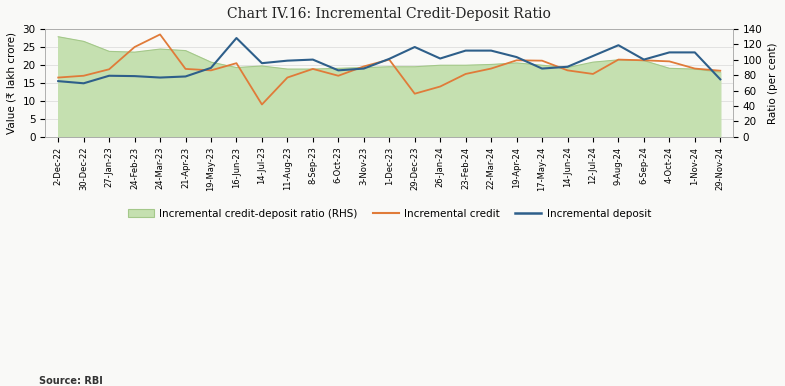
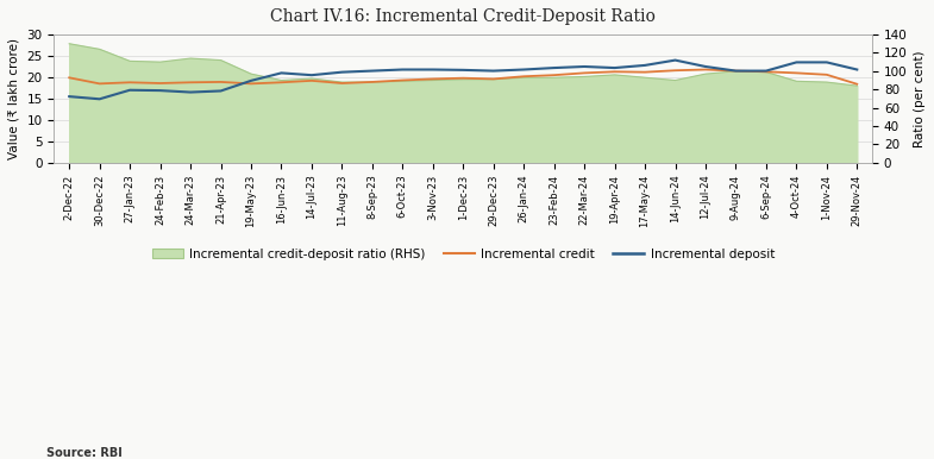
Incremental credit/2-Dec-22: 16.5 -> 19.9
Incremental credit/30-Dec-22: 17.0 -> 18.5
Incremental credit/24-Feb-23: 25.0 -> 18.6
Incremental credit/24-Mar-23: 28.5 -> 18.8
Incremental credit/16-Jun-23: 20.5 -> 18.8
Incremental deposit/16-Jun-23: 27.5 -> 21.0
Incremental credit/14-Jul-23: 9.0 -> 19.2
Incremental credit/11-Aug-23: 16.5 -> 18.6
Incremental credit/6-Oct-23: 17.0 -> 19.3
Incremental deposit/6-Oct-23: 18.5 -> 21.8
Incremental deposit/3-Nov-23: 19.0 -> 21.8
Incremental credit/1-Dec-23: 21.5 -> 19.8
Incremental credit/29-Dec-23: 12.0 -> 19.6
Incremental deposit/29-Dec-23: 25.0 -> 21.5
Incremental credit/26-Jan-24: 14.0 -> 20.2
Incremental credit/23-Feb-24: 17.5 -> 20.5
Incremental deposit/23-Feb-24: 24.0 -> 22.2
Incremental credit/22-Mar-24: 19.0 -> 21.0
Incremental deposit/22-Mar-24: 24.0 -> 22.5
Incremental deposit/17-May-24: 19.0 -> 22.8
Incremental credit/14-Jun-24: 18.5 -> 21.6
Incremental deposit/14-Jun-24: 19.5 -> 24.0
Incremental credit/12-Jul-24: 17.5 -> 21.8
Incremental deposit/9-Aug-24: 25.5 -> 21.5
Incremental credit/1-Nov-24: 19.0 -> 20.6
Incremental deposit/29-Nov-24: 16.0 -> 21.8
